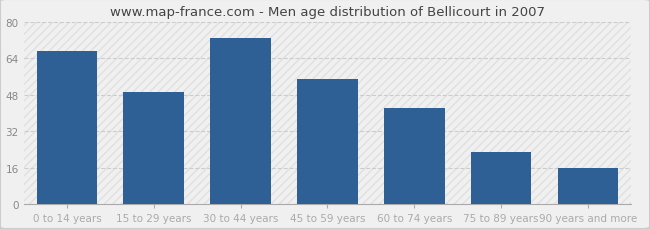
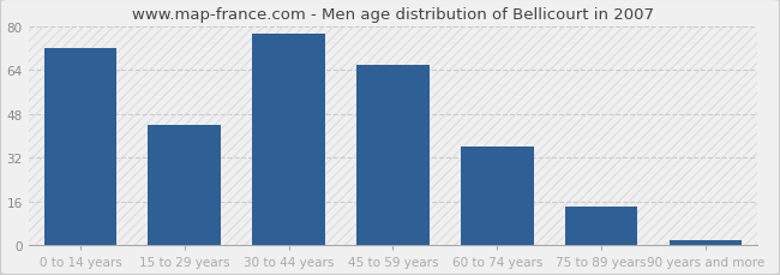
0 to 14 years: 67 -> 72
15 to 29 years: 49 -> 44
30 to 44 years: 73 -> 77
45 to 59 years: 55 -> 66
60 to 74 years: 42 -> 36
75 to 89 years: 23 -> 14
90 years and more: 16 -> 2
